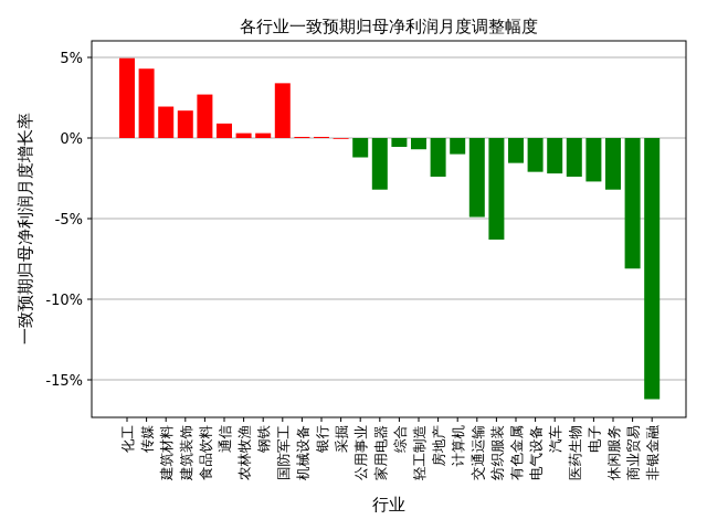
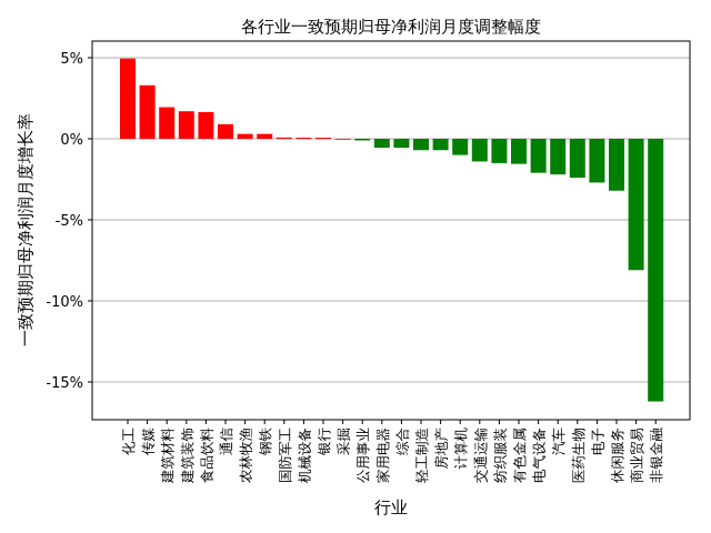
传媒: 4.3% -> 3.3%
食品饮料: 2.7% -> 1.6%
国防军工: 3.4% -> 0.1%
公用事业: -1.2% -> -0.1%
家用电器: -3.2% -> -0.6%
房地产: -2.4% -> -0.7%
交通运输: -4.9% -> -1.4%
纺织服装: -6.3% -> -1.5%
